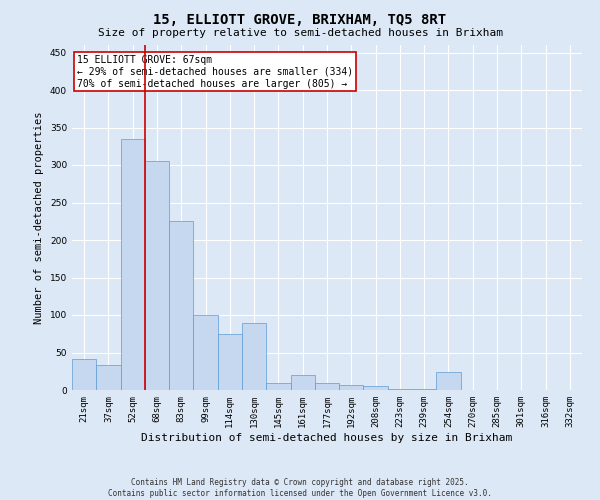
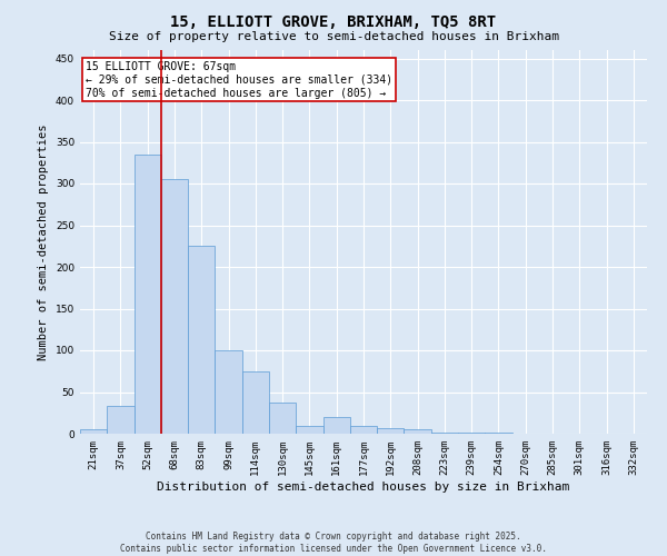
21sqm: 42 -> 5
130sqm: 90 -> 38
254sqm: 24 -> 1
